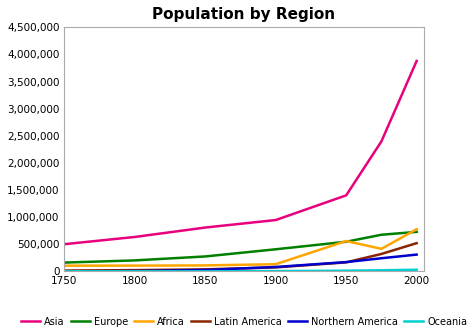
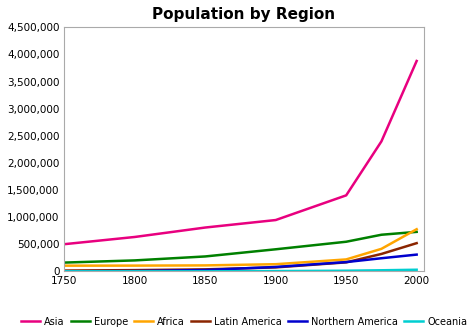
Africa/1950: 560,000 -> 220,000
